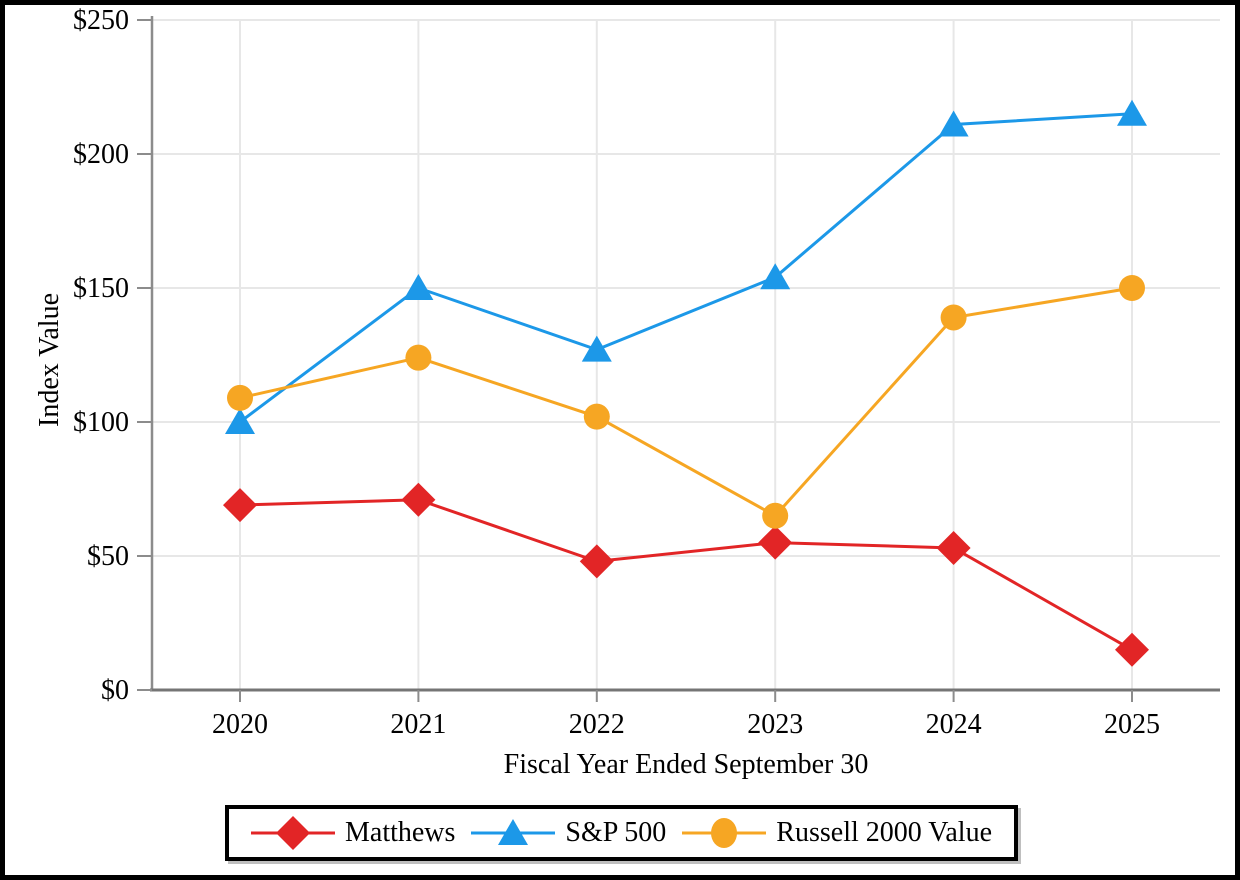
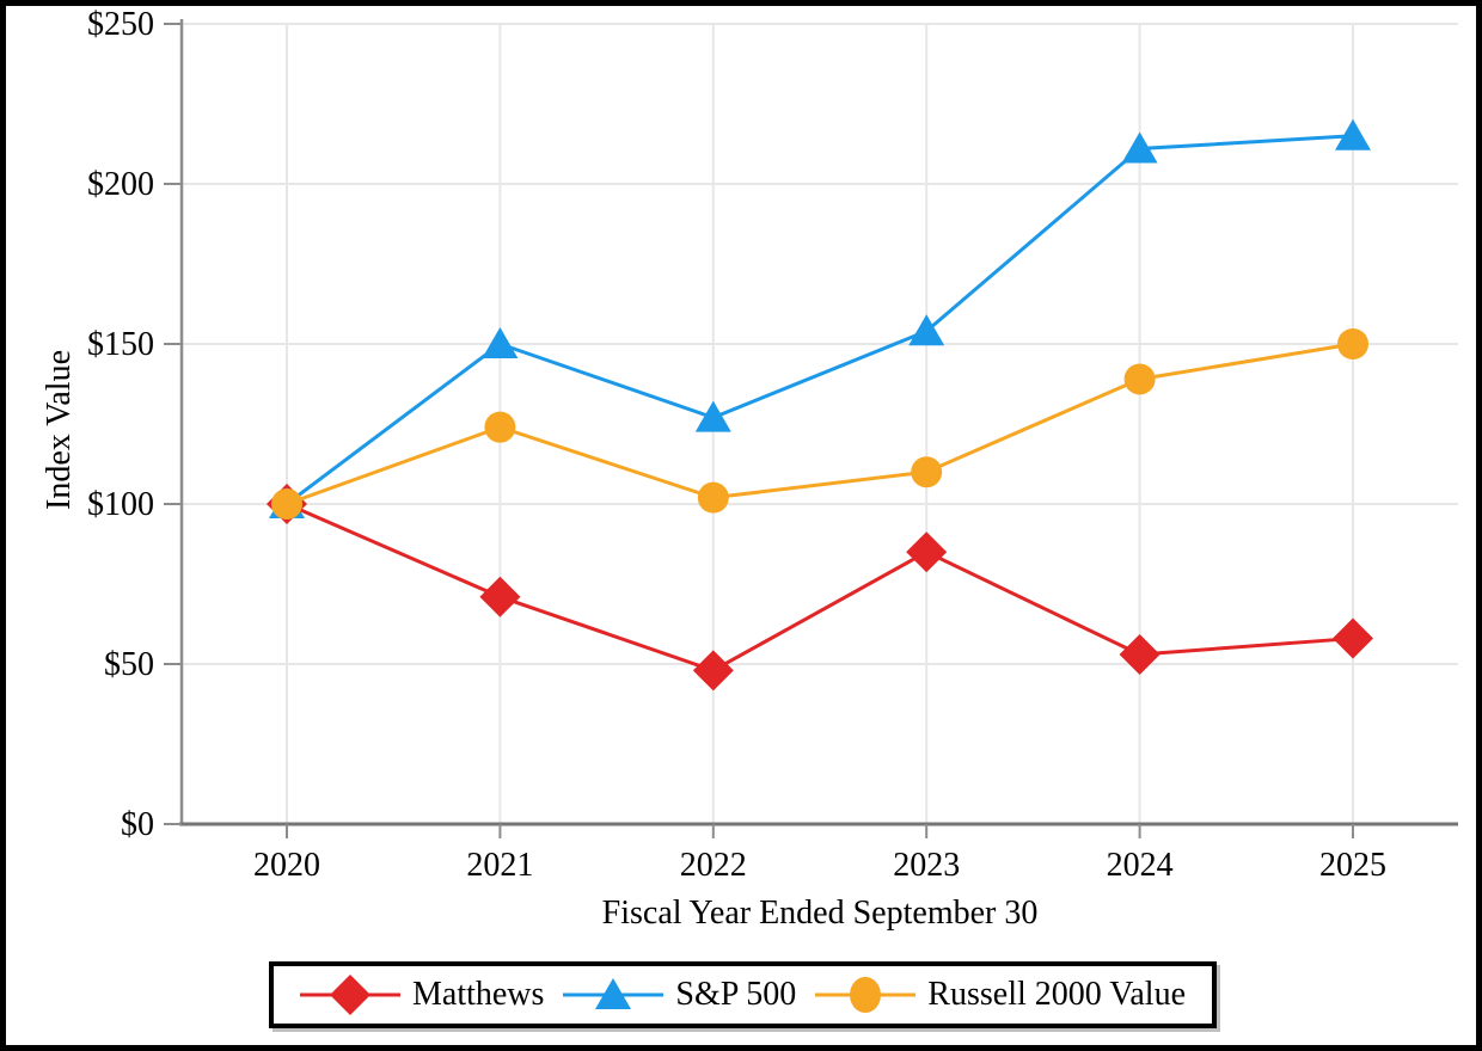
Matthews/2020: $69 -> $100
Russell 2000 Value/2020: $109 -> $100
Matthews/2023: $55 -> $85
Russell 2000 Value/2023: $65 -> $110
Matthews/2025: $15 -> $58
